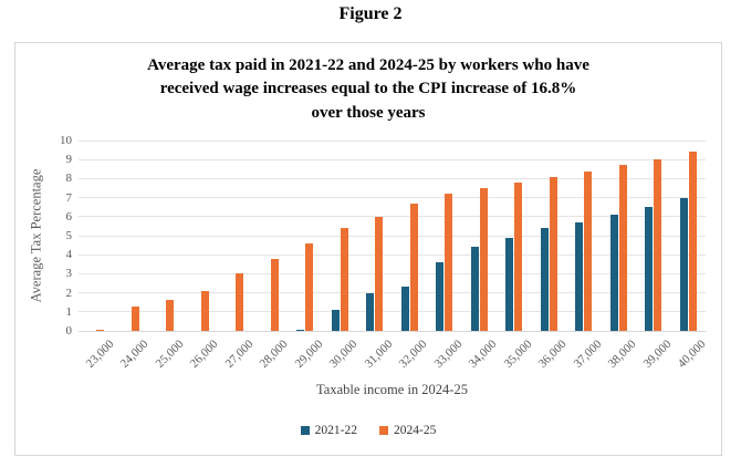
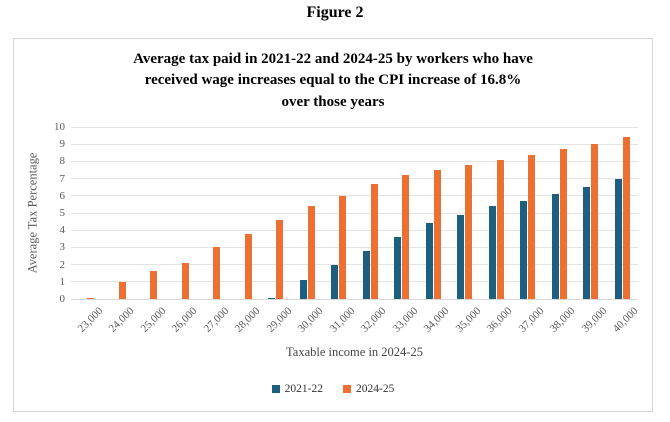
2024-25/24,000: 1.3 -> 1.0
2021-22/32,000: 2.3 -> 2.8
